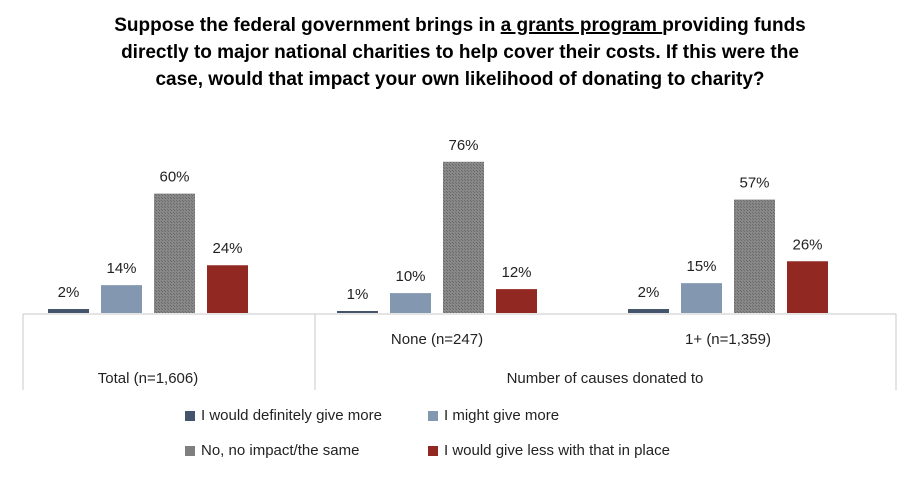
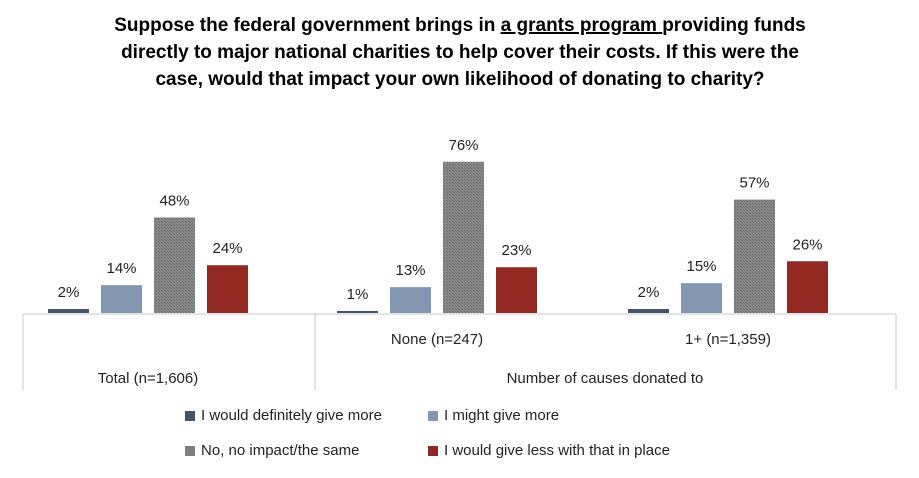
No, no impact/the same/Total (n=1,606): 60% -> 48%
I might give more/None (n=247): 10% -> 13%
I would give less with that in place/None (n=247): 12% -> 23%
